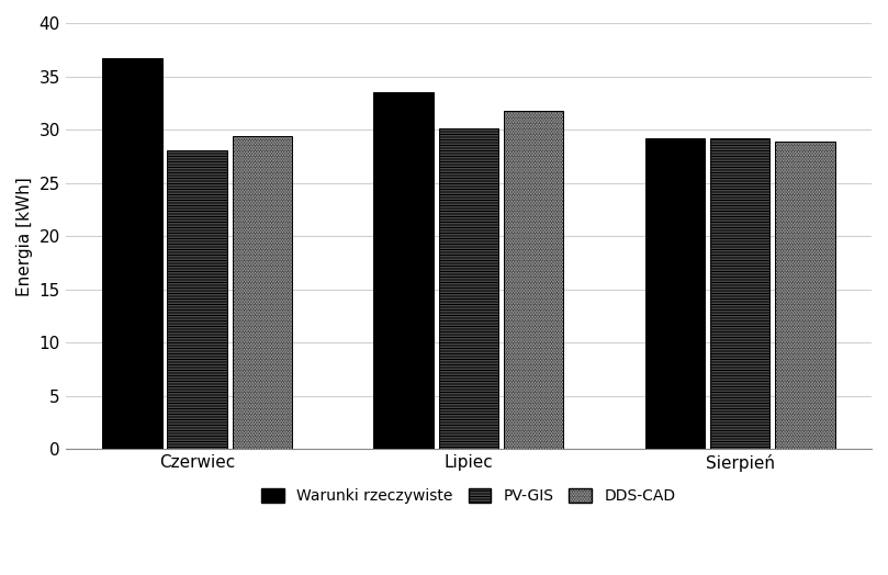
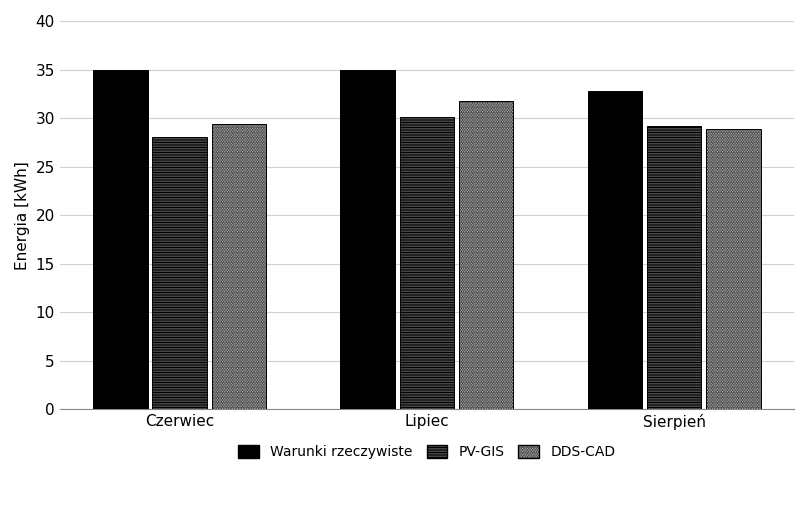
Warunki rzeczywiste/Czerwiec: 36.7 -> 35.0
Warunki rzeczywiste/Lipiec: 33.5 -> 35.0
Warunki rzeczywiste/Sierpień: 29.2 -> 32.8
